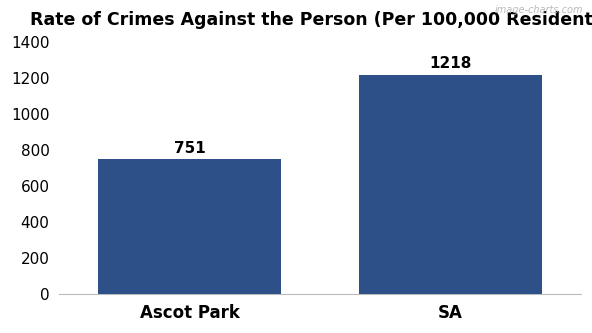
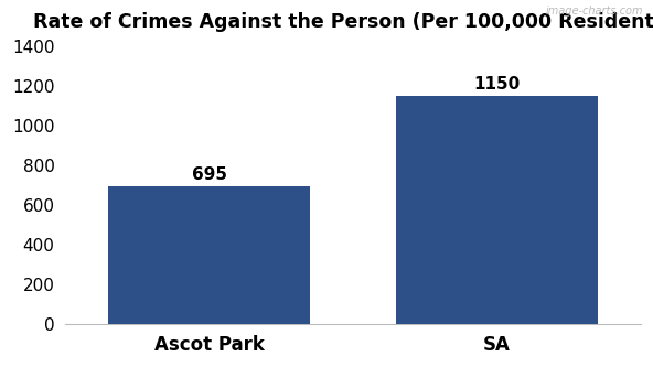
Ascot Park: 751 -> 695
SA: 1218 -> 1150
